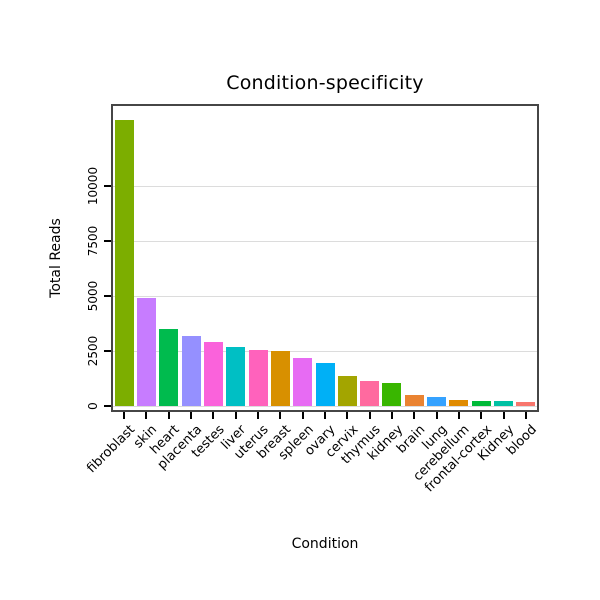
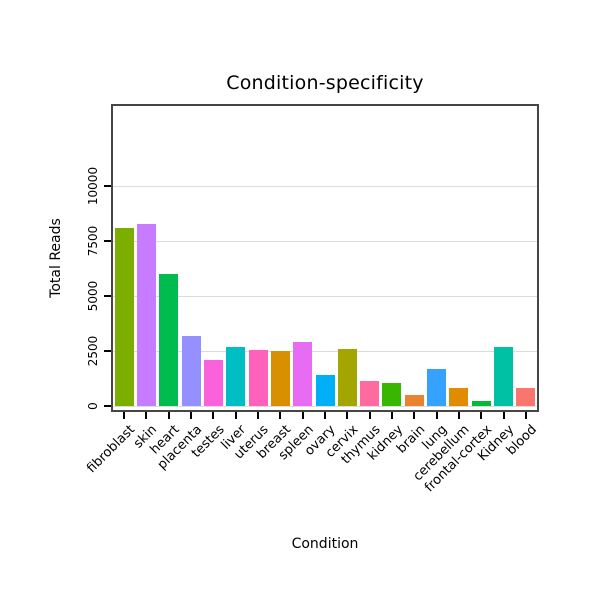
fibroblast: 13000 -> 8100
skin: 4900 -> 8300
heart: 3500 -> 6000
testes: 2900 -> 2100
spleen: 2200 -> 2900
ovary: 2000 -> 1400
cervix: 1400 -> 2600
lung: 400 -> 1700
cerebellum: 300 -> 800
Kidney: 200 -> 2700
blood: 200 -> 800
